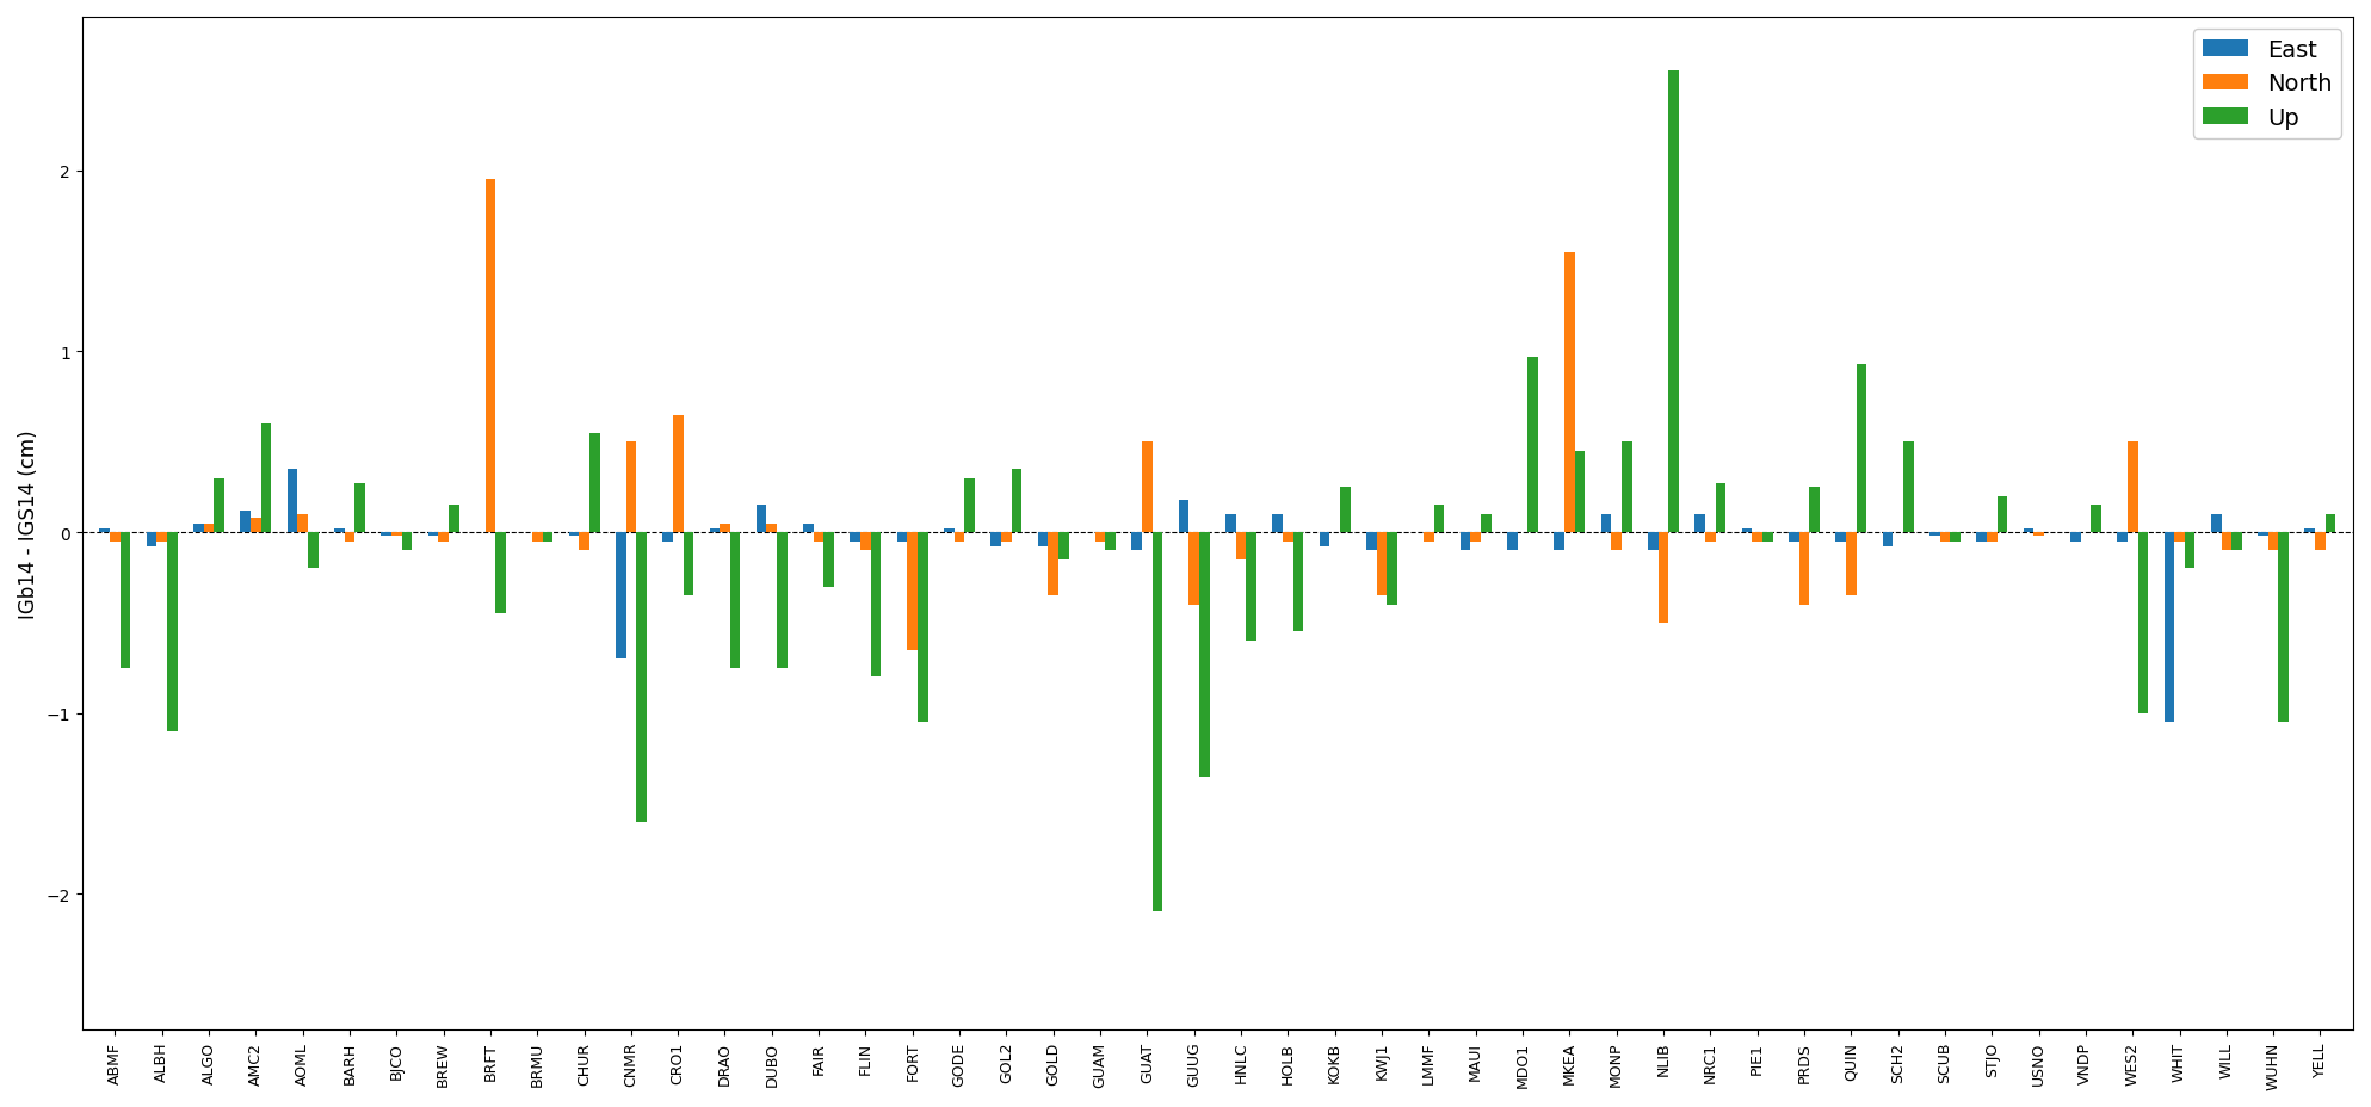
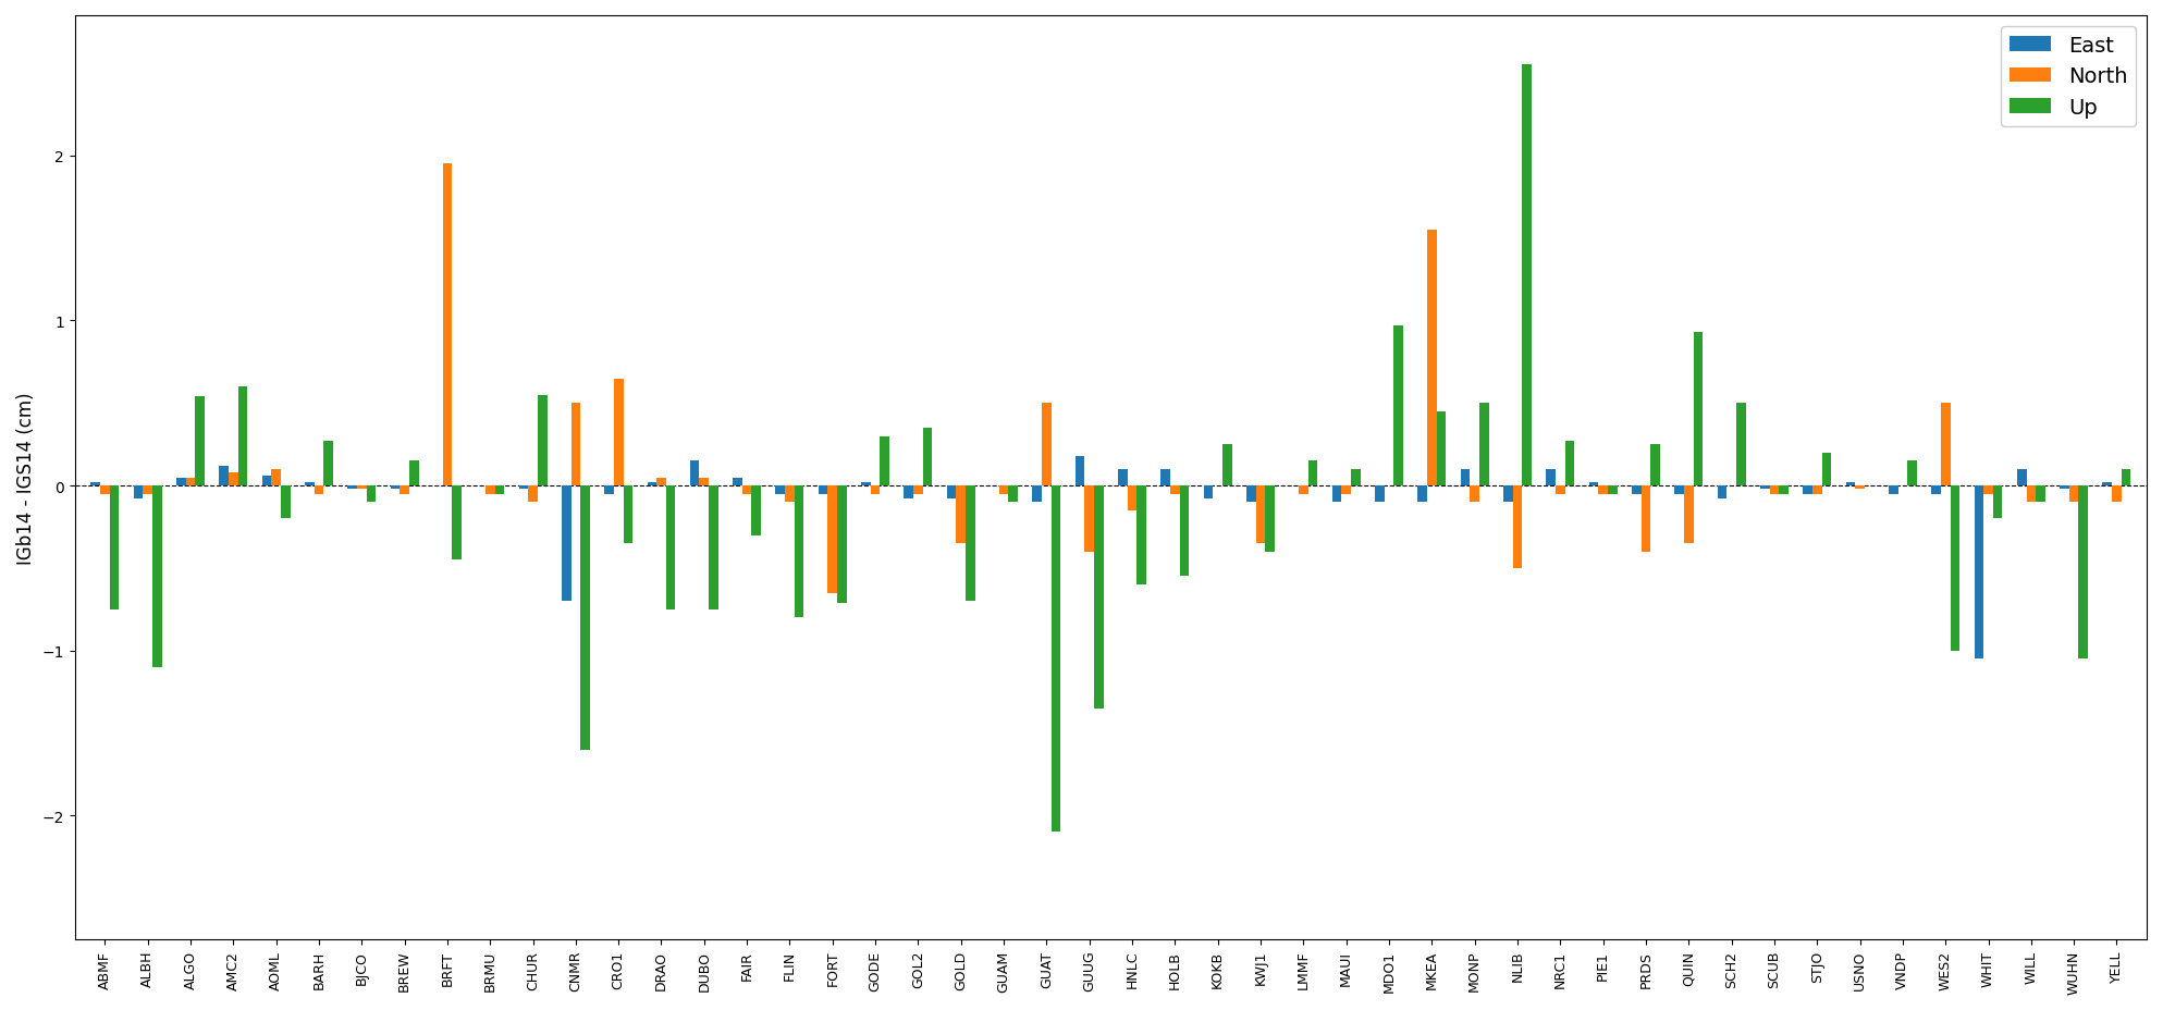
Up/ALGO: 0.30 -> 0.54
East/AOML: 0.35 -> 0.06
Up/FORT: -1.05 -> -0.71
Up/GOLD: -0.15 -> -0.70
